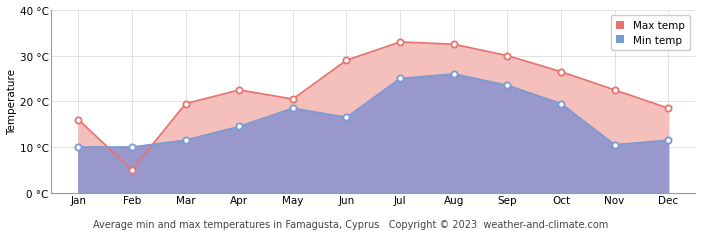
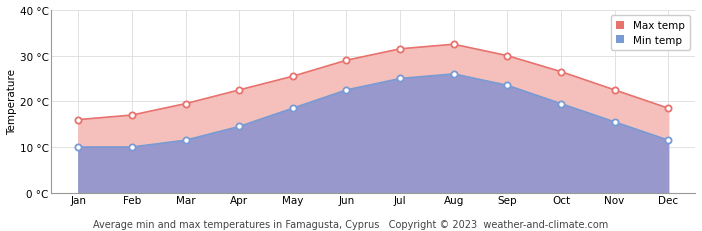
Max temp/Feb: 5.0 °C -> 17.0 °C
Max temp/May: 20.5 °C -> 25.5 °C
Min temp/Jun: 16.5 °C -> 22.5 °C
Max temp/Jul: 33.0 °C -> 31.5 °C
Min temp/Nov: 10.5 °C -> 15.5 °C
